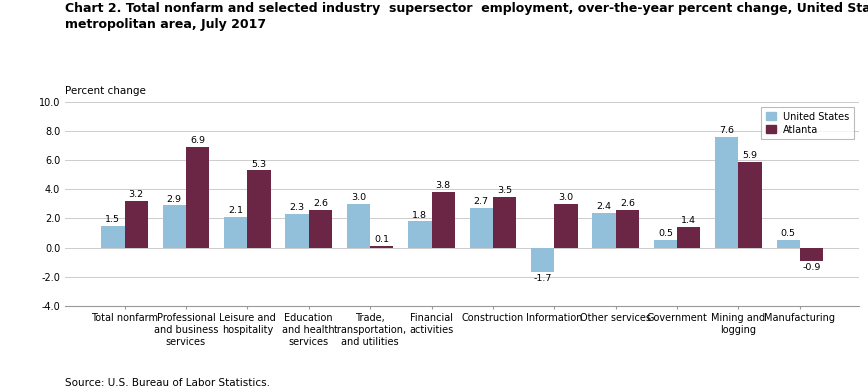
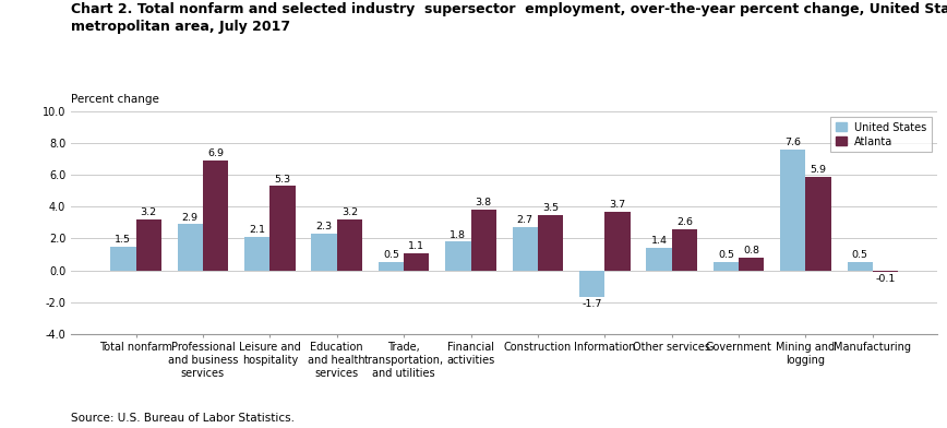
Atlanta/Education and health services: 2.6 -> 3.2
United States/Trade, transportation, and utilities: 3.0 -> 0.5
Atlanta/Trade, transportation, and utilities: 0.1 -> 1.1
Atlanta/Information: 3.0 -> 3.7
United States/Other services: 2.4 -> 1.4
Atlanta/Government: 1.4 -> 0.8
Atlanta/Manufacturing: -0.9 -> -0.1
